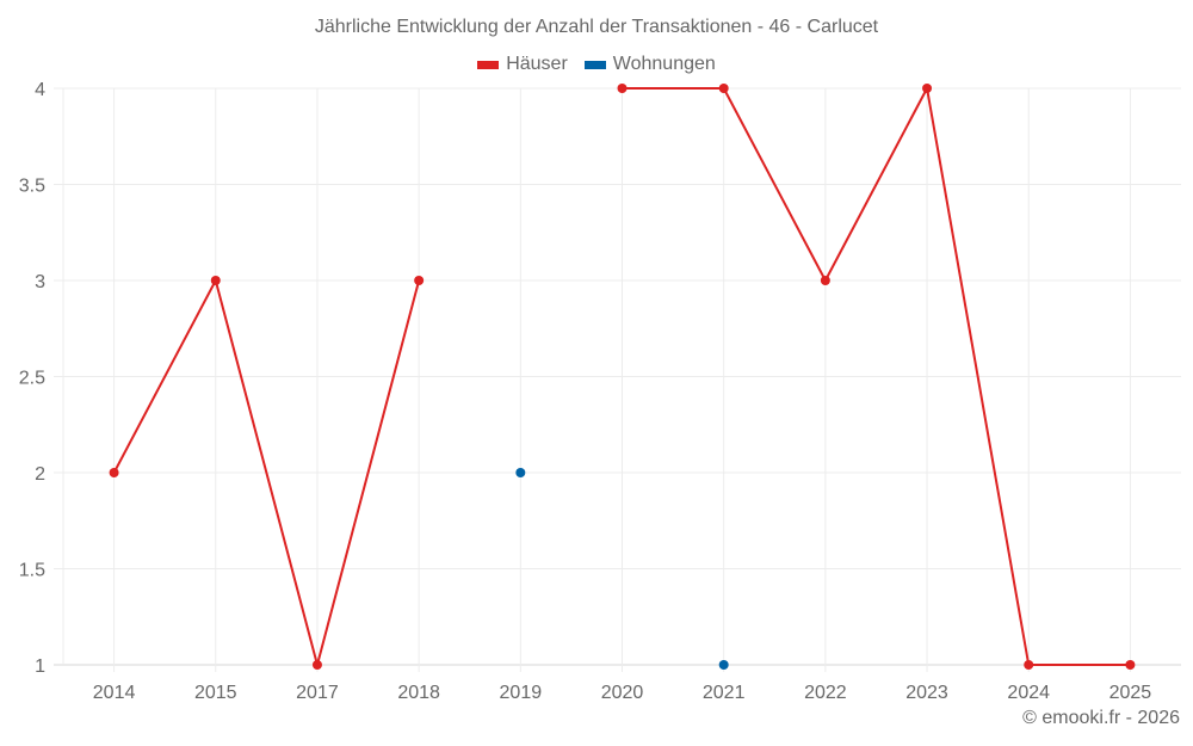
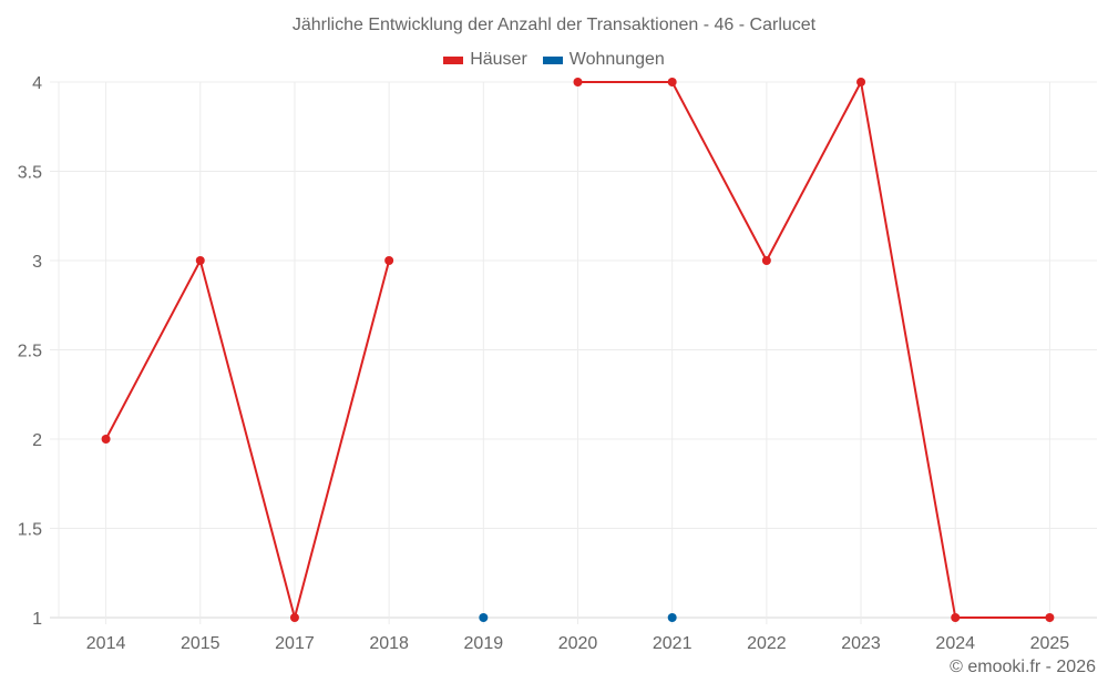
Wohnungen/2019: 2 -> 1
